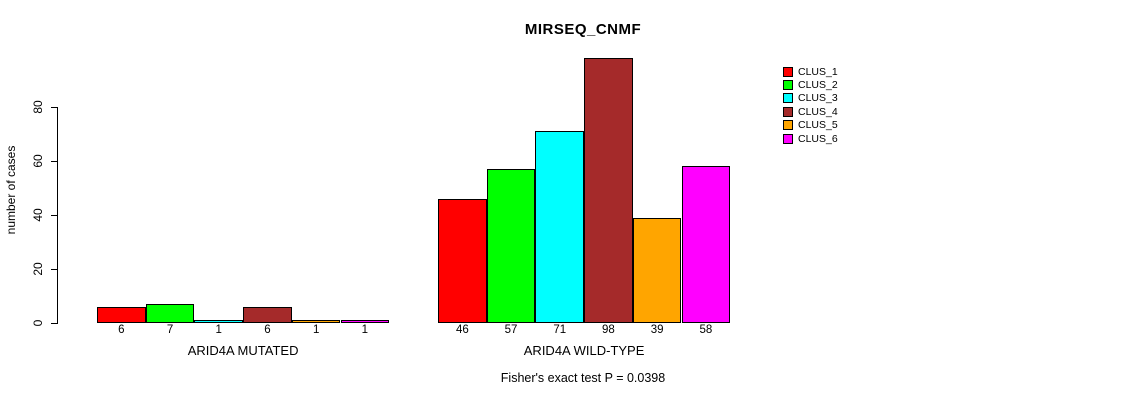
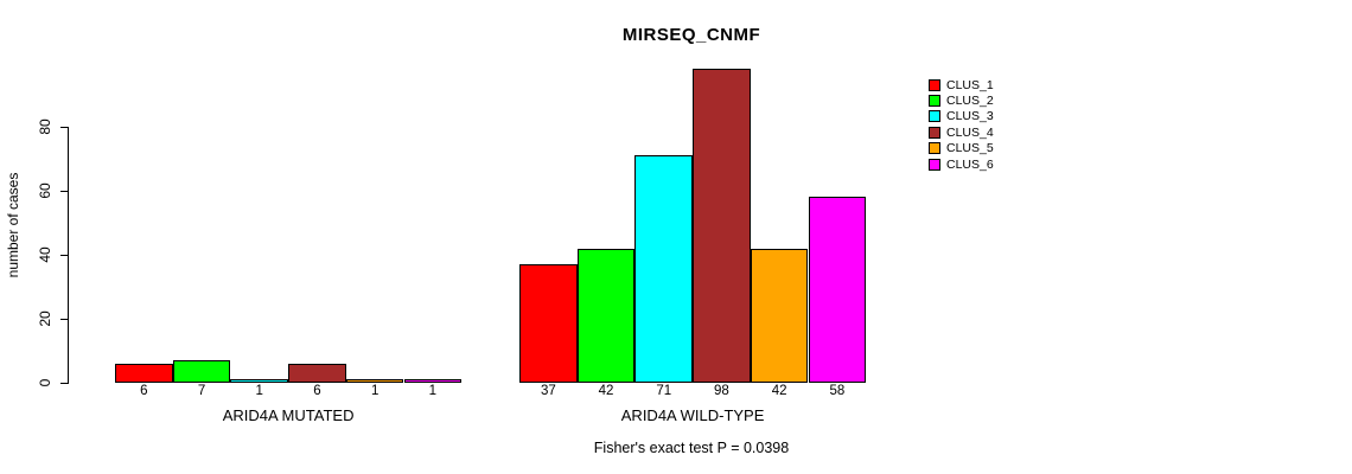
CLUS_1/ARID4A WILD-TYPE: 46 -> 37
CLUS_2/ARID4A WILD-TYPE: 57 -> 42
CLUS_5/ARID4A WILD-TYPE: 39 -> 42
